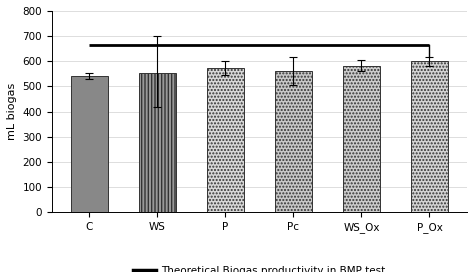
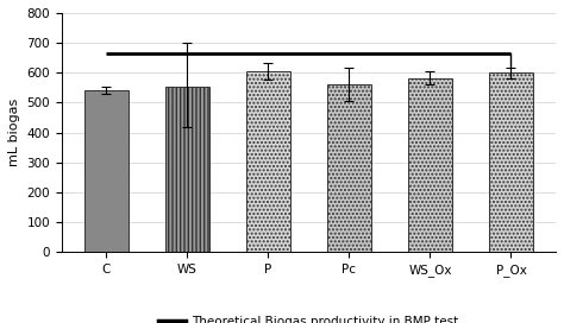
P: 572 -> 605
